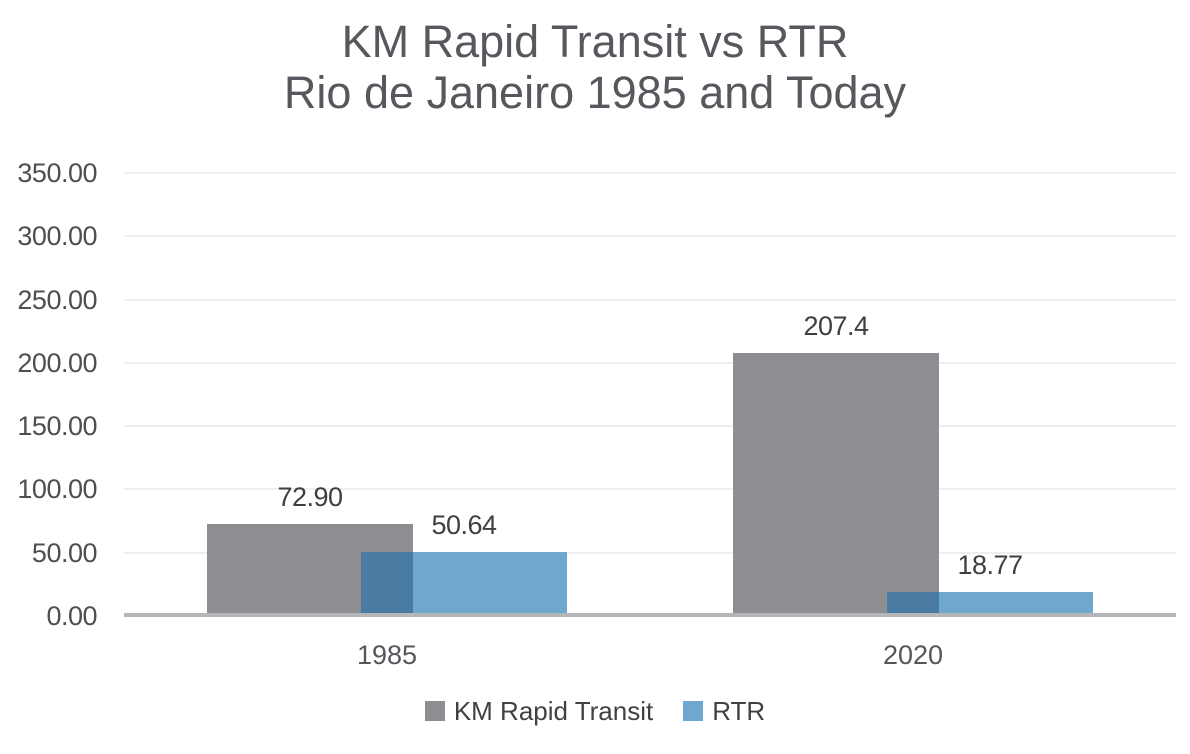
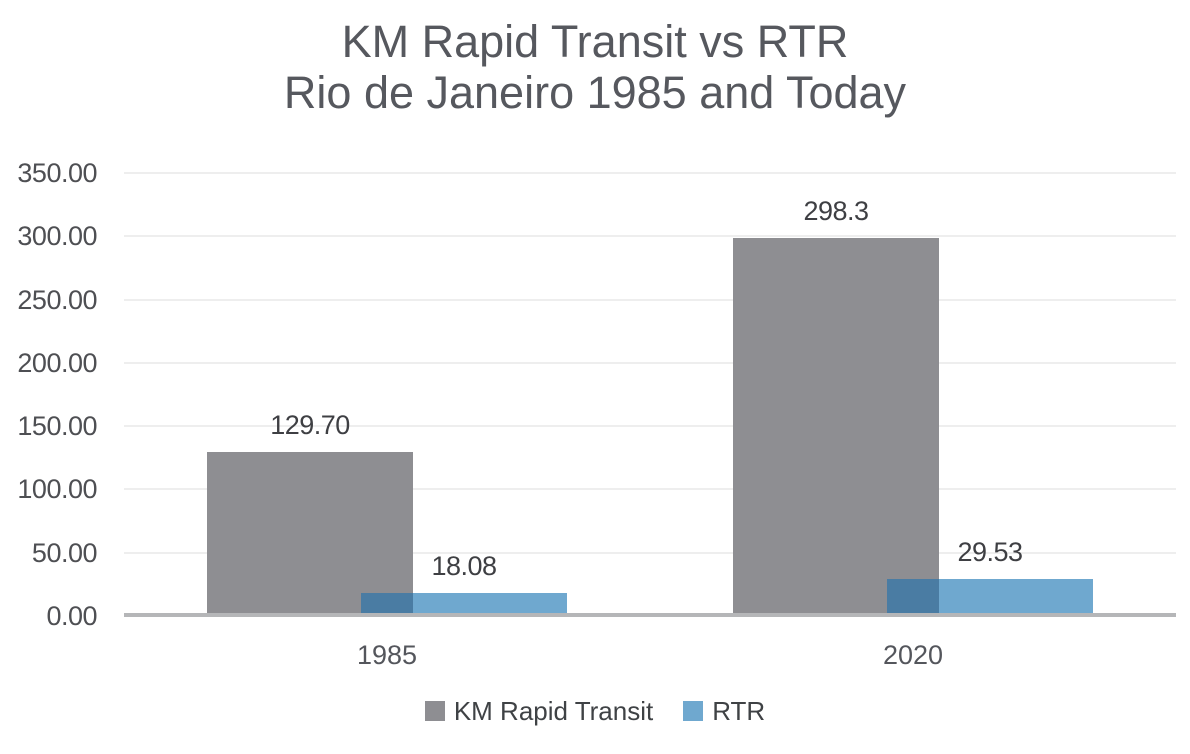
KM Rapid Transit/1985: 72.90 -> 129.70
RTR/1985: 50.64 -> 18.08
KM Rapid Transit/2020: 207.4 -> 298.3
RTR/2020: 18.77 -> 29.53
